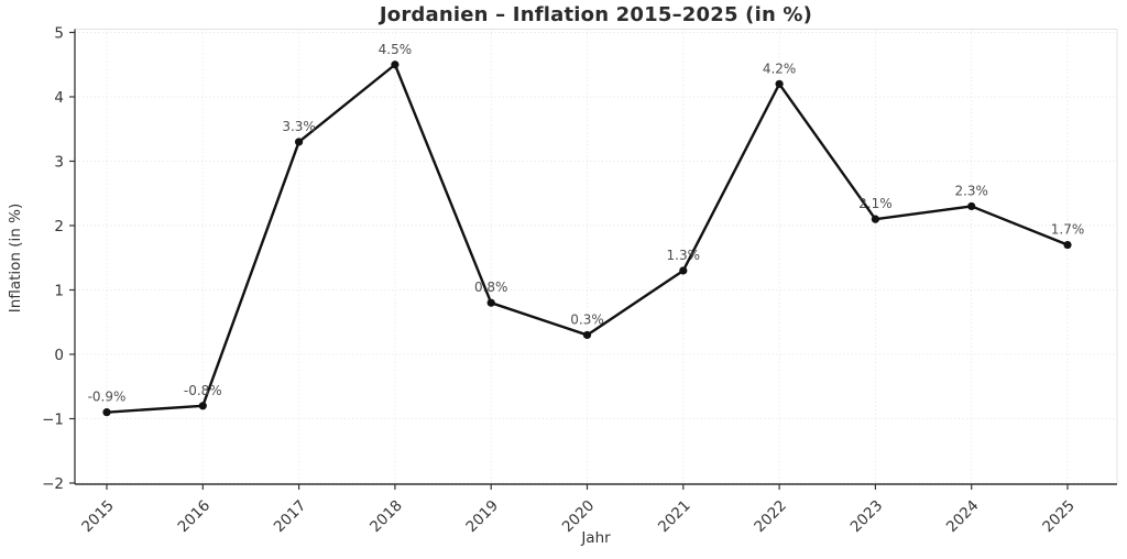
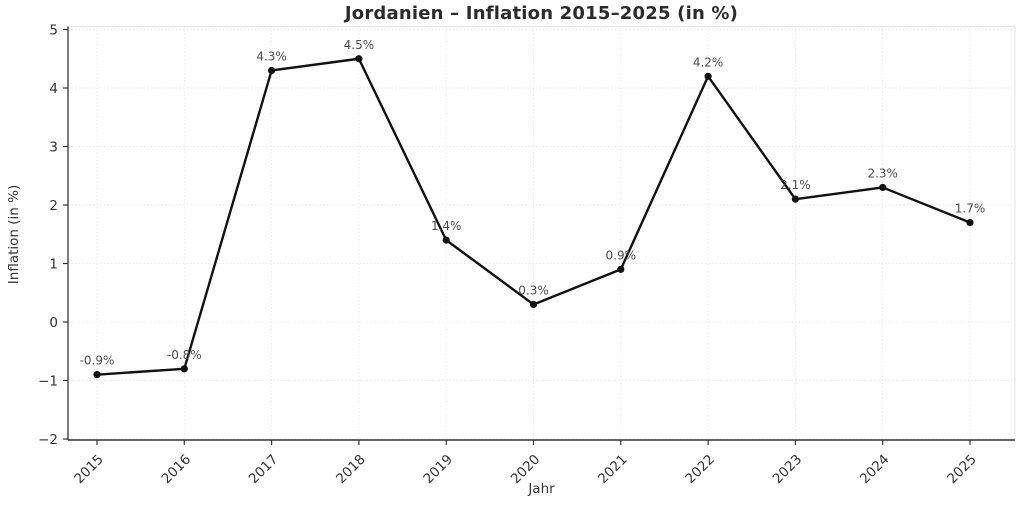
2017: 3.3% -> 4.3%
2019: 0.8% -> 1.4%
2021: 1.3% -> 0.9%
